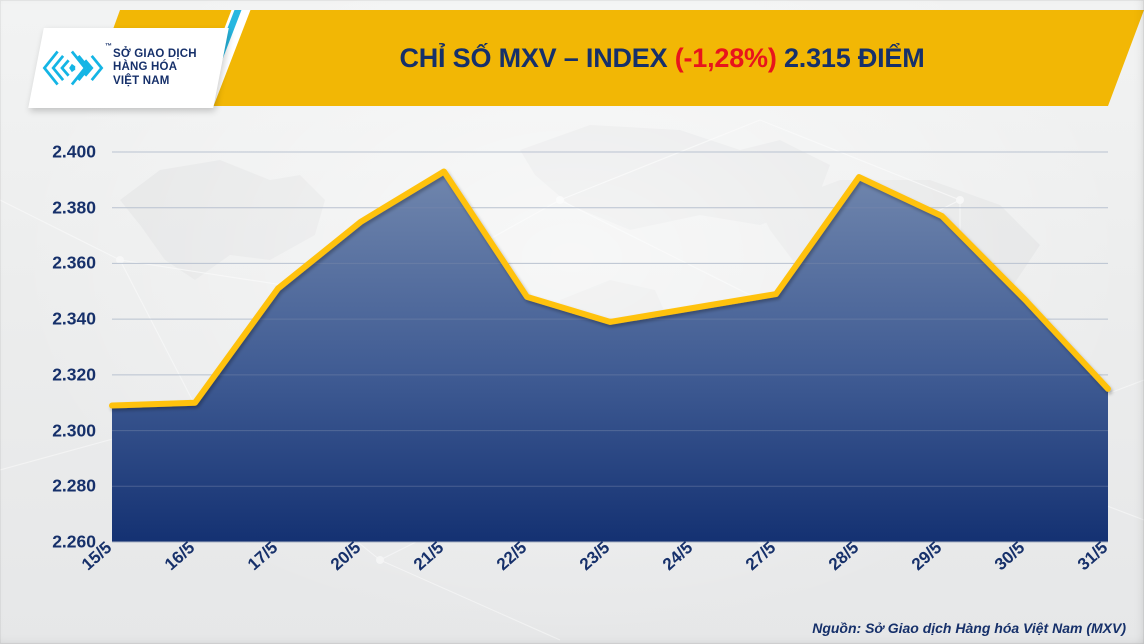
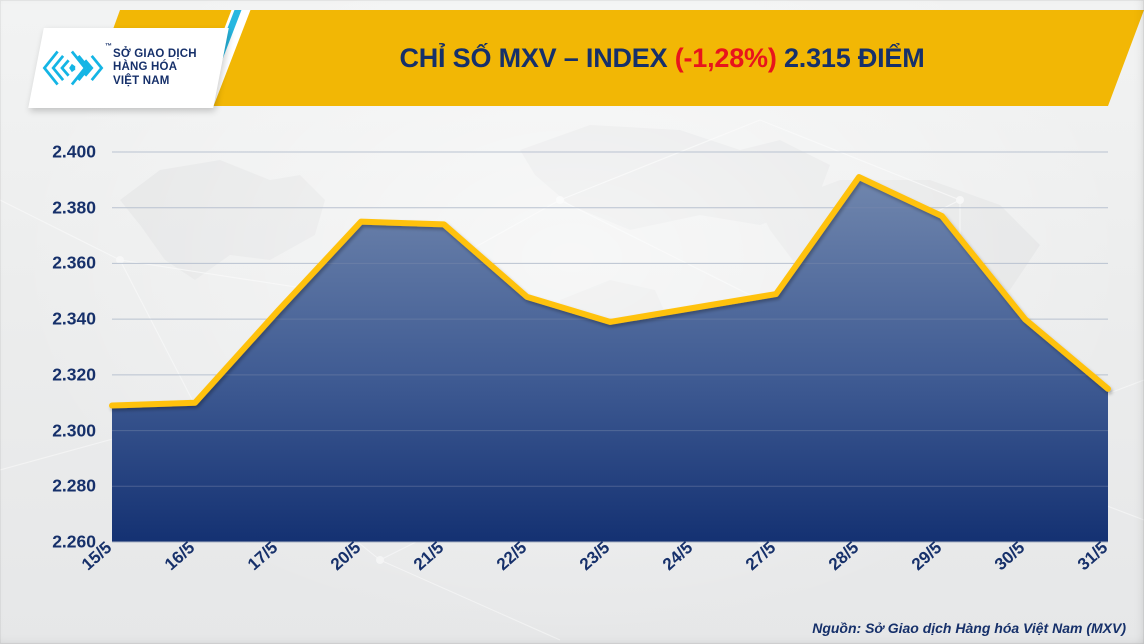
17/5: 2351 -> 2343
21/5: 2393 -> 2374
30/5: 2347 -> 2340
